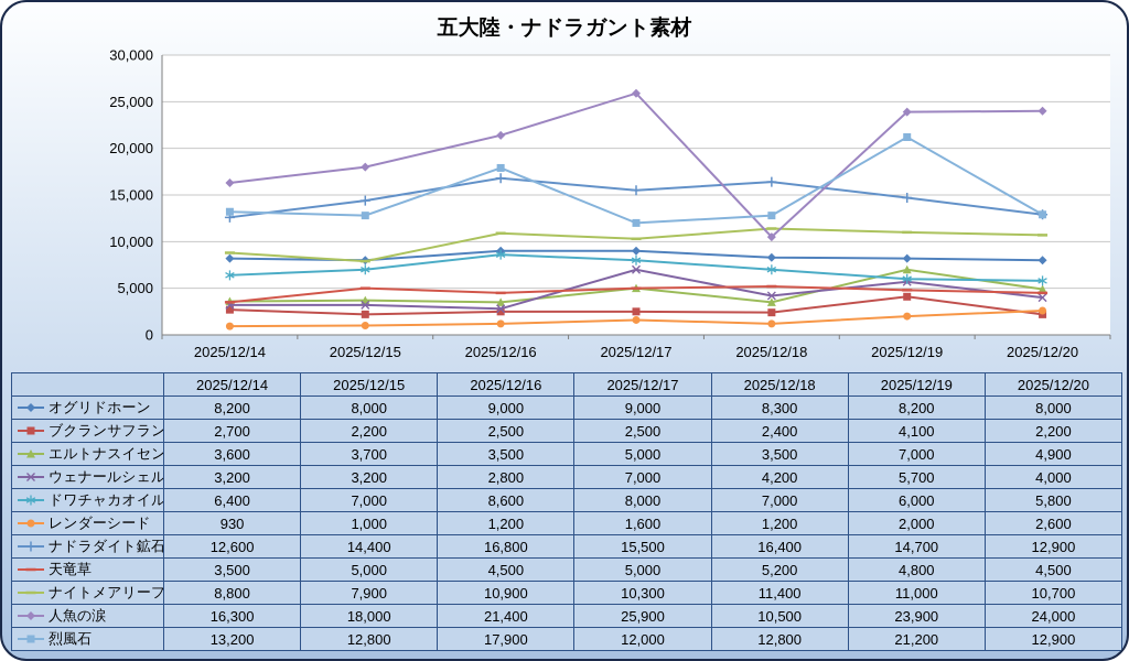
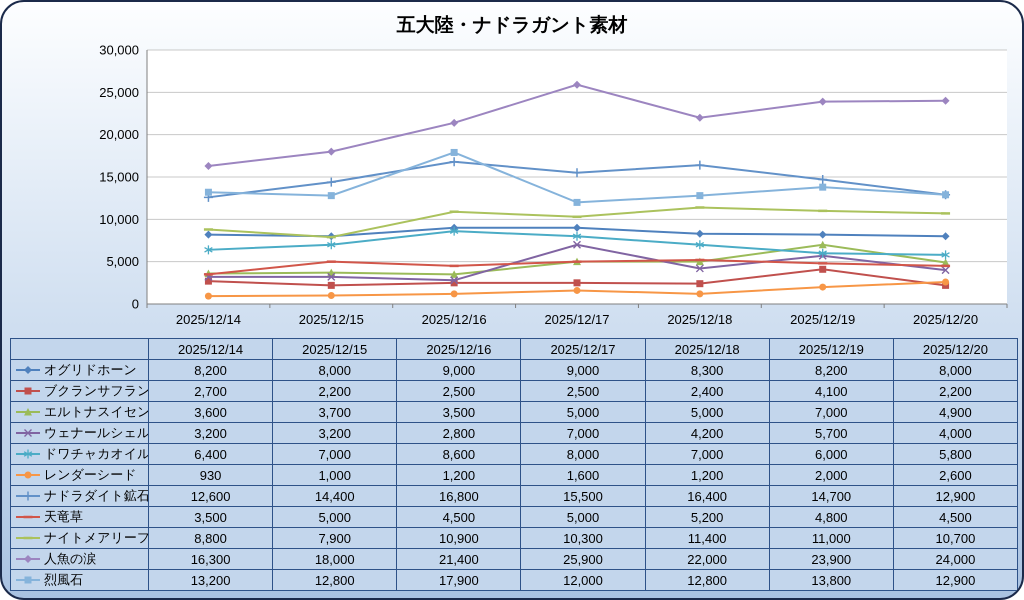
エルトナスイセン/2025/12/18: 3,500 -> 5,000
人魚の涙/2025/12/18: 10,500 -> 22,000
烈風石/2025/12/19: 21,200 -> 13,800
